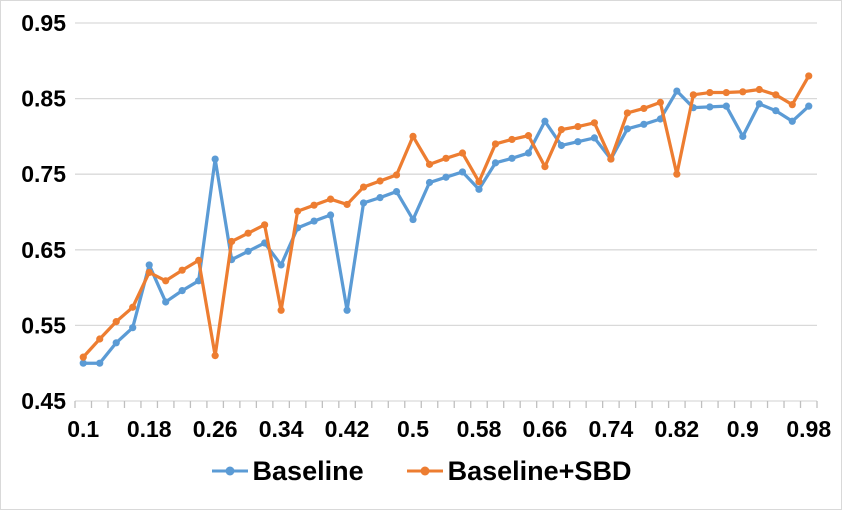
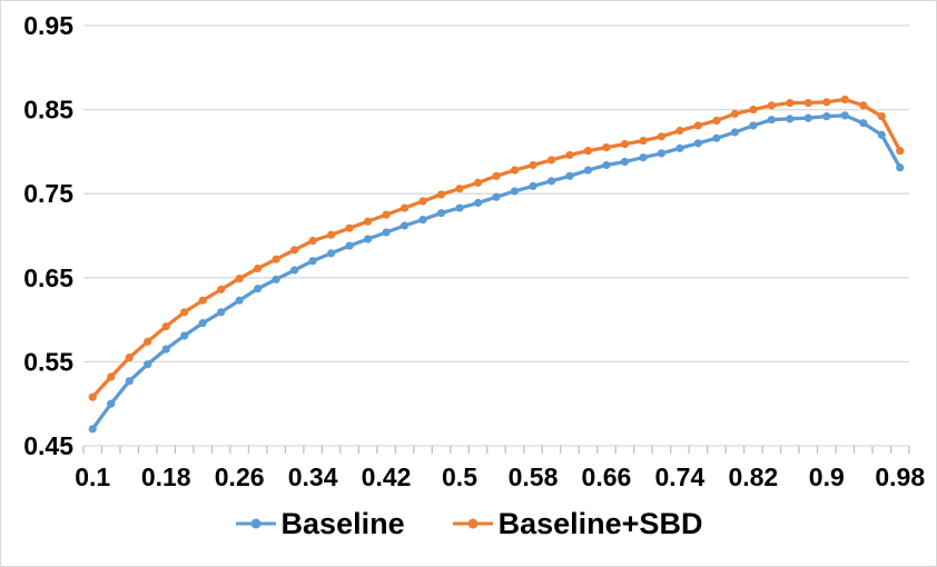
Baseline/0.1: 0.50 -> 0.47
Baseline/0.18: 0.63 -> 0.56
Baseline+SBD/0.18: 0.62 -> 0.59
Baseline/0.26: 0.77 -> 0.62
Baseline+SBD/0.26: 0.51 -> 0.65
Baseline/0.34: 0.63 -> 0.67
Baseline+SBD/0.34: 0.57 -> 0.69
Baseline/0.42: 0.57 -> 0.70
Baseline+SBD/0.42: 0.71 -> 0.72
Baseline/0.5: 0.69 -> 0.73
Baseline+SBD/0.5: 0.80 -> 0.76
Baseline/0.58: 0.73 -> 0.76
Baseline+SBD/0.58: 0.74 -> 0.78
Baseline/0.66: 0.82 -> 0.78
Baseline+SBD/0.66: 0.76 -> 0.81
Baseline/0.74: 0.77 -> 0.80
Baseline+SBD/0.74: 0.77 -> 0.82
Baseline/0.82: 0.86 -> 0.83
Baseline+SBD/0.82: 0.75 -> 0.85
Baseline/0.9: 0.80 -> 0.84
Baseline/0.98: 0.84 -> 0.78
Baseline+SBD/0.98: 0.88 -> 0.80
